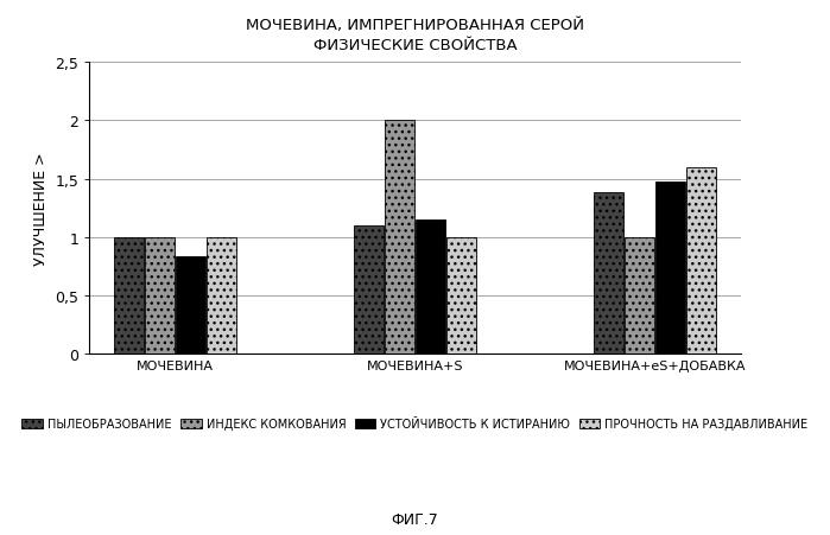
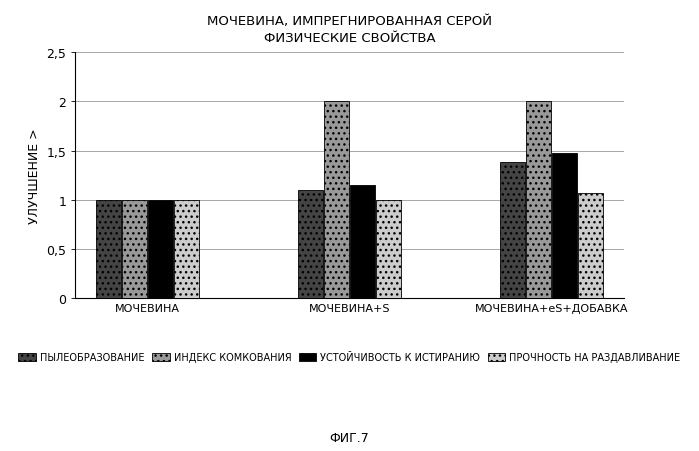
УСТОЙЧИВОСТЬ К ИСТИРАНИЮ/МОЧЕВИНА: 0,84 -> 1,00
ИНДЕКС КОМКОВАНИЯ/МОЧЕВИНА+eS+ДОБАВКА: 1 -> 2
ПРОЧНОСТЬ НА РАЗДАВЛИВАНИЕ/МОЧЕВИНА+eS+ДОБАВКА: 1,60 -> 1,07
